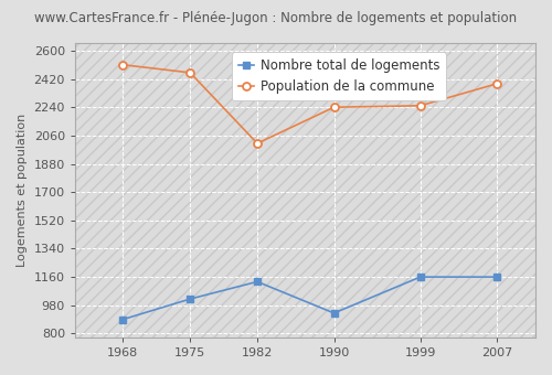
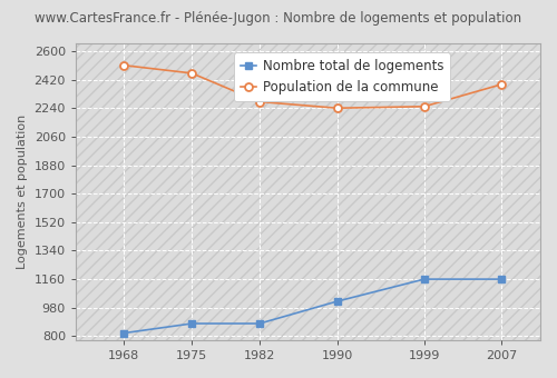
Nombre total de logements/1968: 890 -> 820
Nombre total de logements/1975: 1020 -> 880
Nombre total de logements/1982: 1130 -> 880
Population de la commune/1982: 2010 -> 2280
Nombre total de logements/1990: 930 -> 1020
